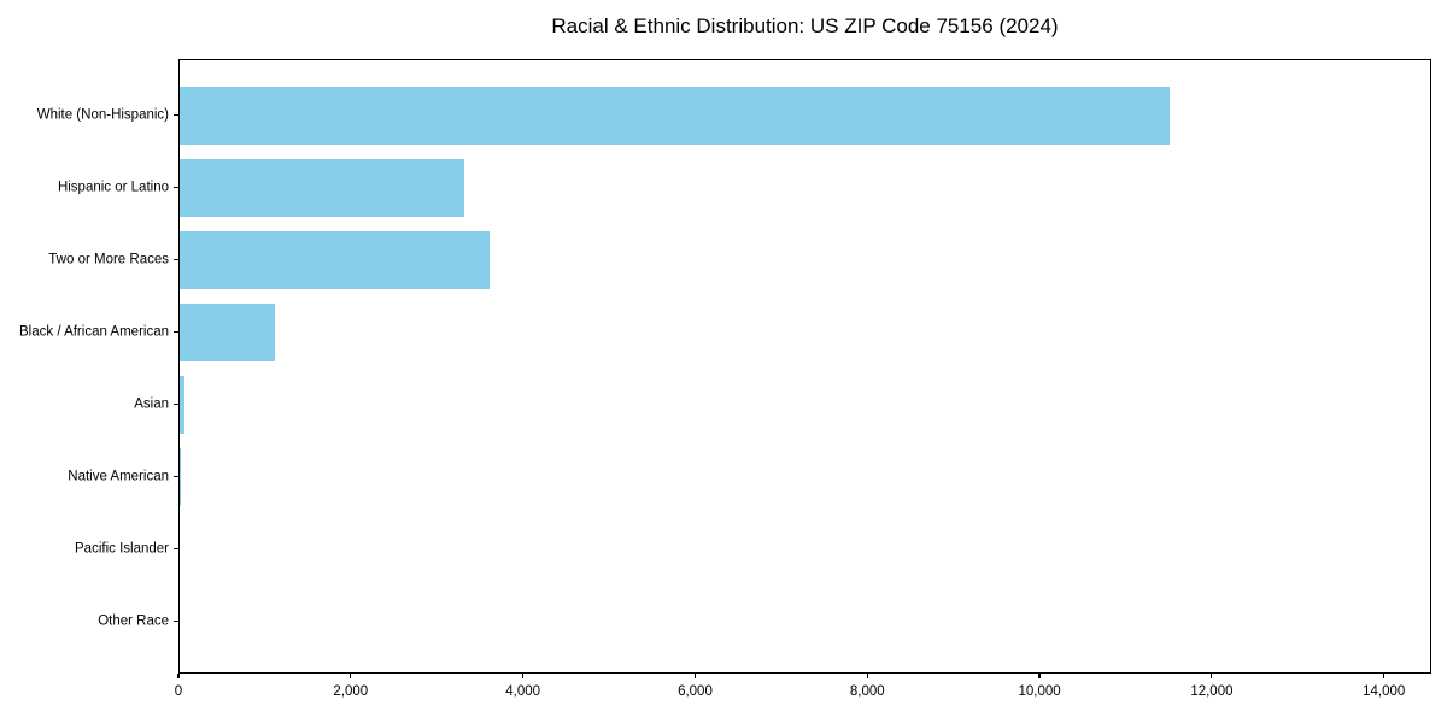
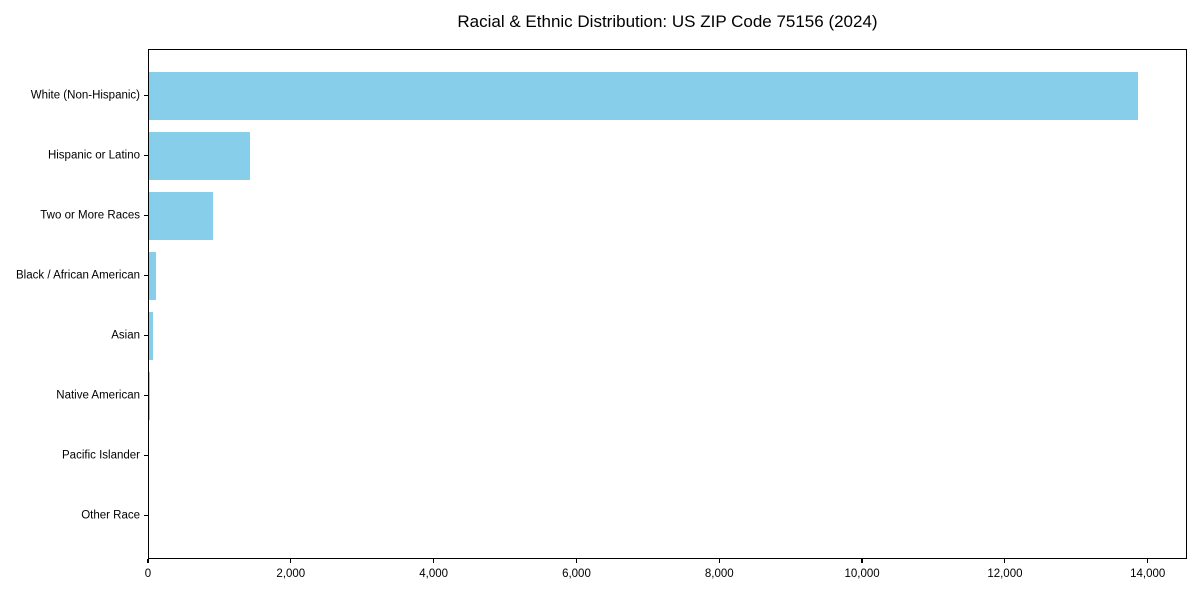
White (Non-Hispanic): 11500 -> 13800
Hispanic or Latino: 3300 -> 1400
Two or More Races: 3600 -> 900
Black / African American: 1100 -> 100
